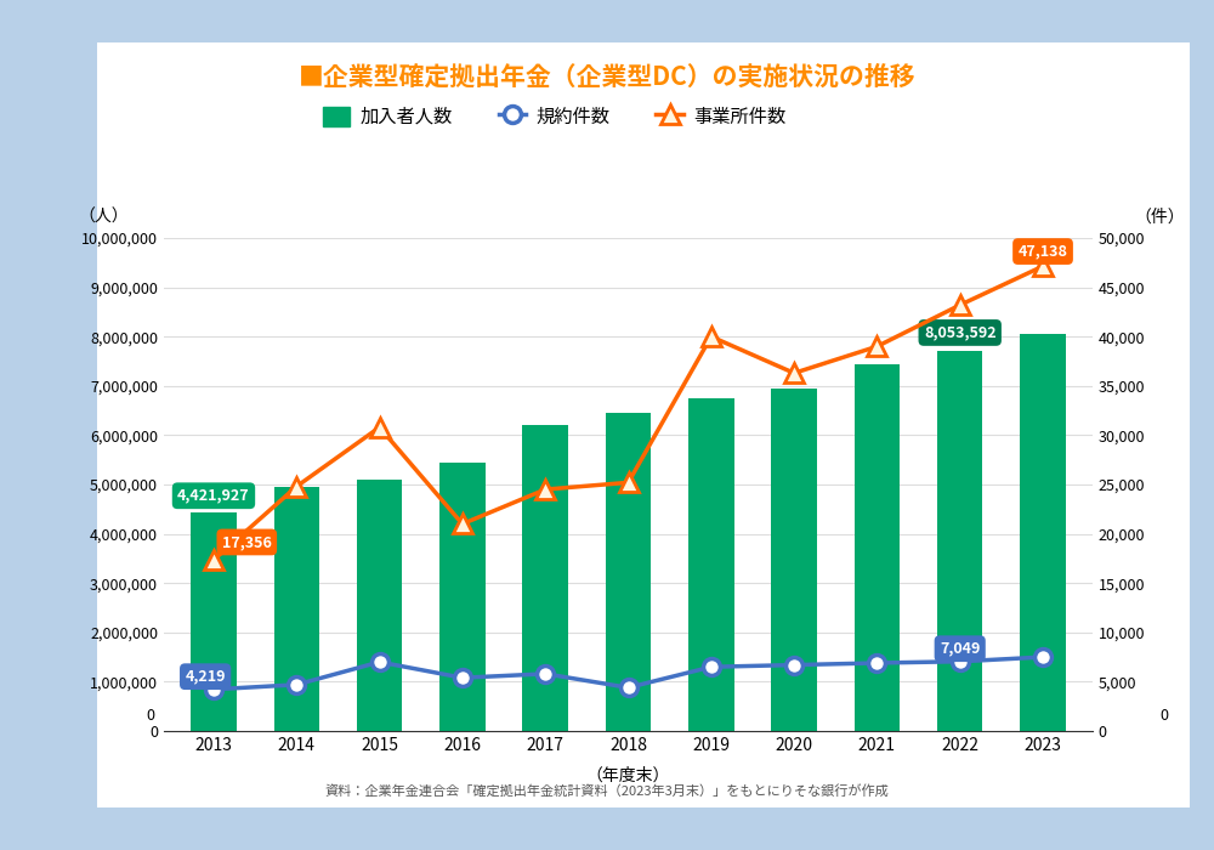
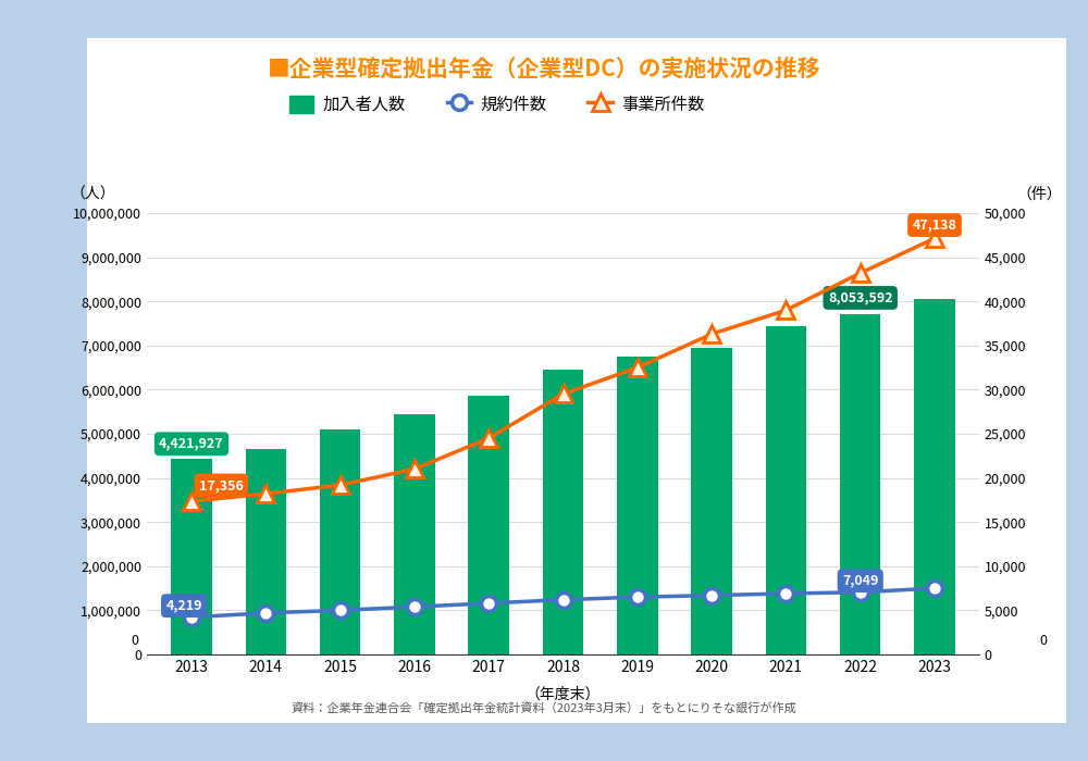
加入者人数/2014: 4,950,000 -> 4,650,000
事業所件数/2014: 24,800 -> 18,200
規約件数/2015: 7,000 -> 5,000
事業所件数/2015: 30,800 -> 19,200
加入者人数/2017: 6,200,000 -> 5,850,000
規約件数/2018: 4,400 -> 6,200
事業所件数/2018: 25,200 -> 29,500
事業所件数/2019: 40,000 -> 32,500
